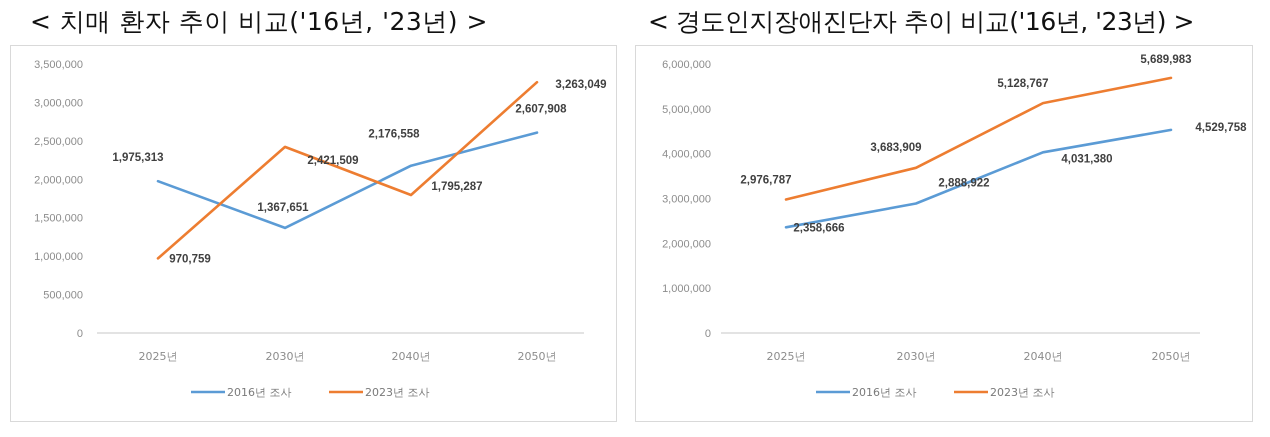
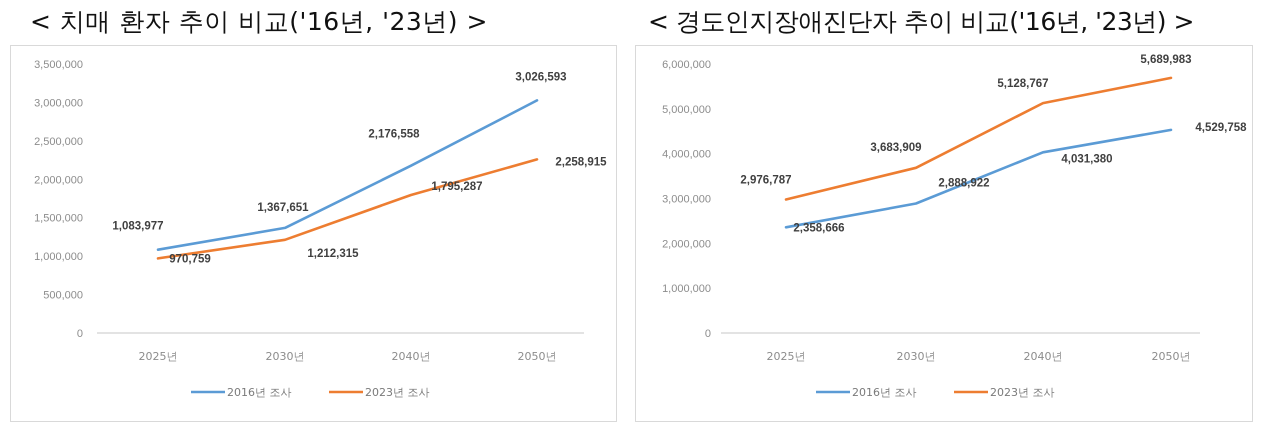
< 치매 환자 추이 비교('16년, '23년) >/2016년 조사/2025년: 1,975,313 -> 1,083,977
< 치매 환자 추이 비교('16년, '23년) >/2023년 조사/2030년: 2,421,509 -> 1,212,315
< 치매 환자 추이 비교('16년, '23년) >/2016년 조사/2050년: 2,607,908 -> 3,026,593
< 치매 환자 추이 비교('16년, '23년) >/2023년 조사/2050년: 3,263,049 -> 2,258,915
